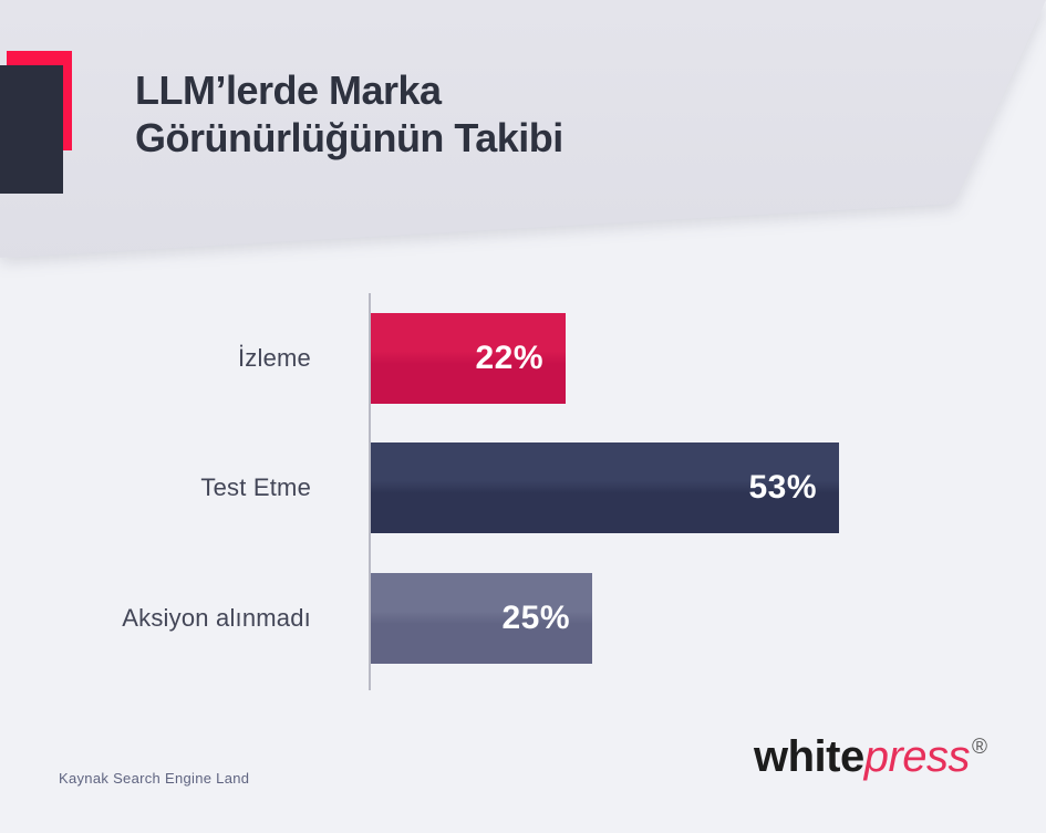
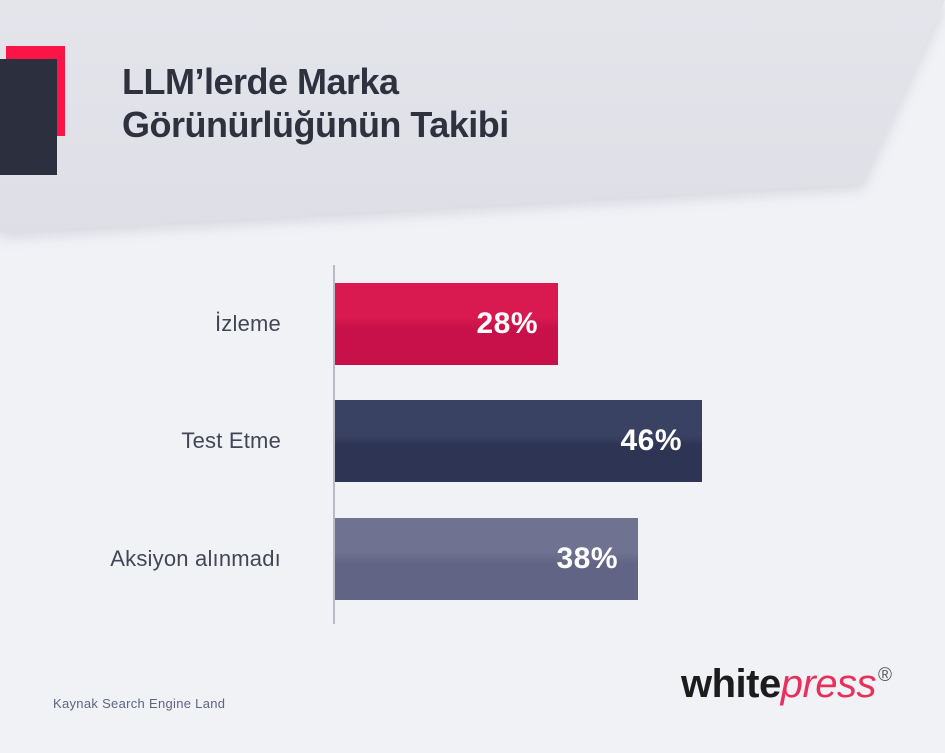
İzleme: 22% -> 28%
Test Etme: 53% -> 46%
Aksiyon alınmadı: 25% -> 38%
